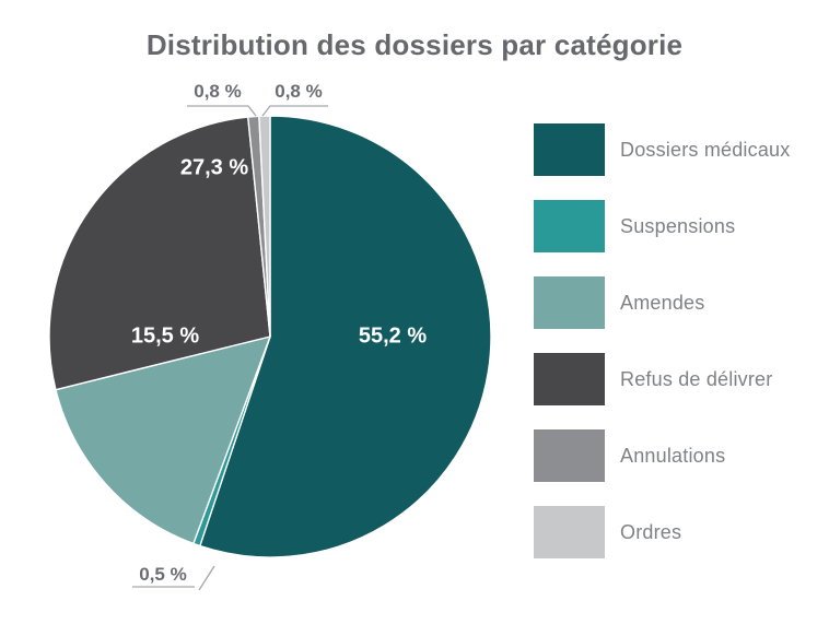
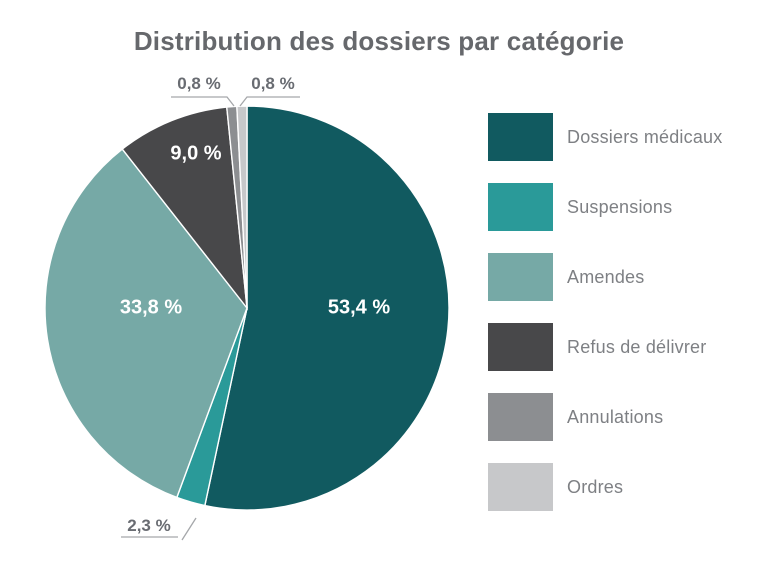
Dossiers médicaux: 55,2 -> 53,4
Suspensions: 0,5 -> 2,3
Amendes: 15,5 -> 33,8
Refus de délivrer: 27,3 -> 9,0
